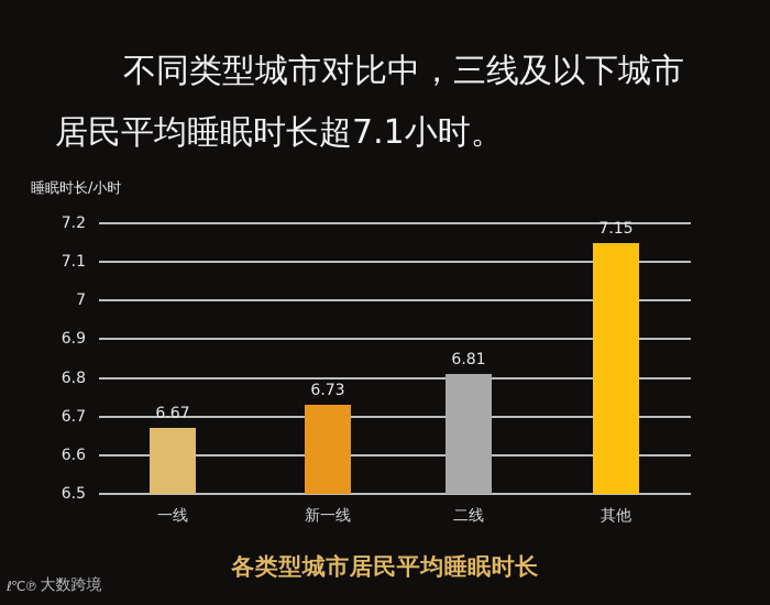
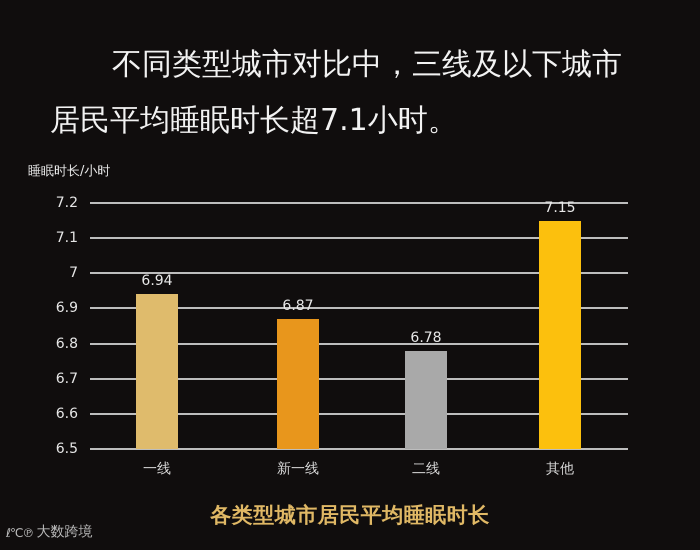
一线: 6.67 -> 6.94
新一线: 6.73 -> 6.87
二线: 6.81 -> 6.78
